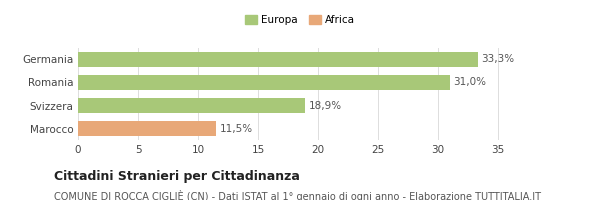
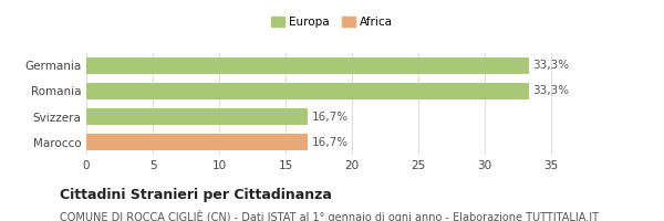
Romania: 31,0% -> 33,3%
Svizzera: 18,9% -> 16,7%
Marocco: 11,5% -> 16,7%
